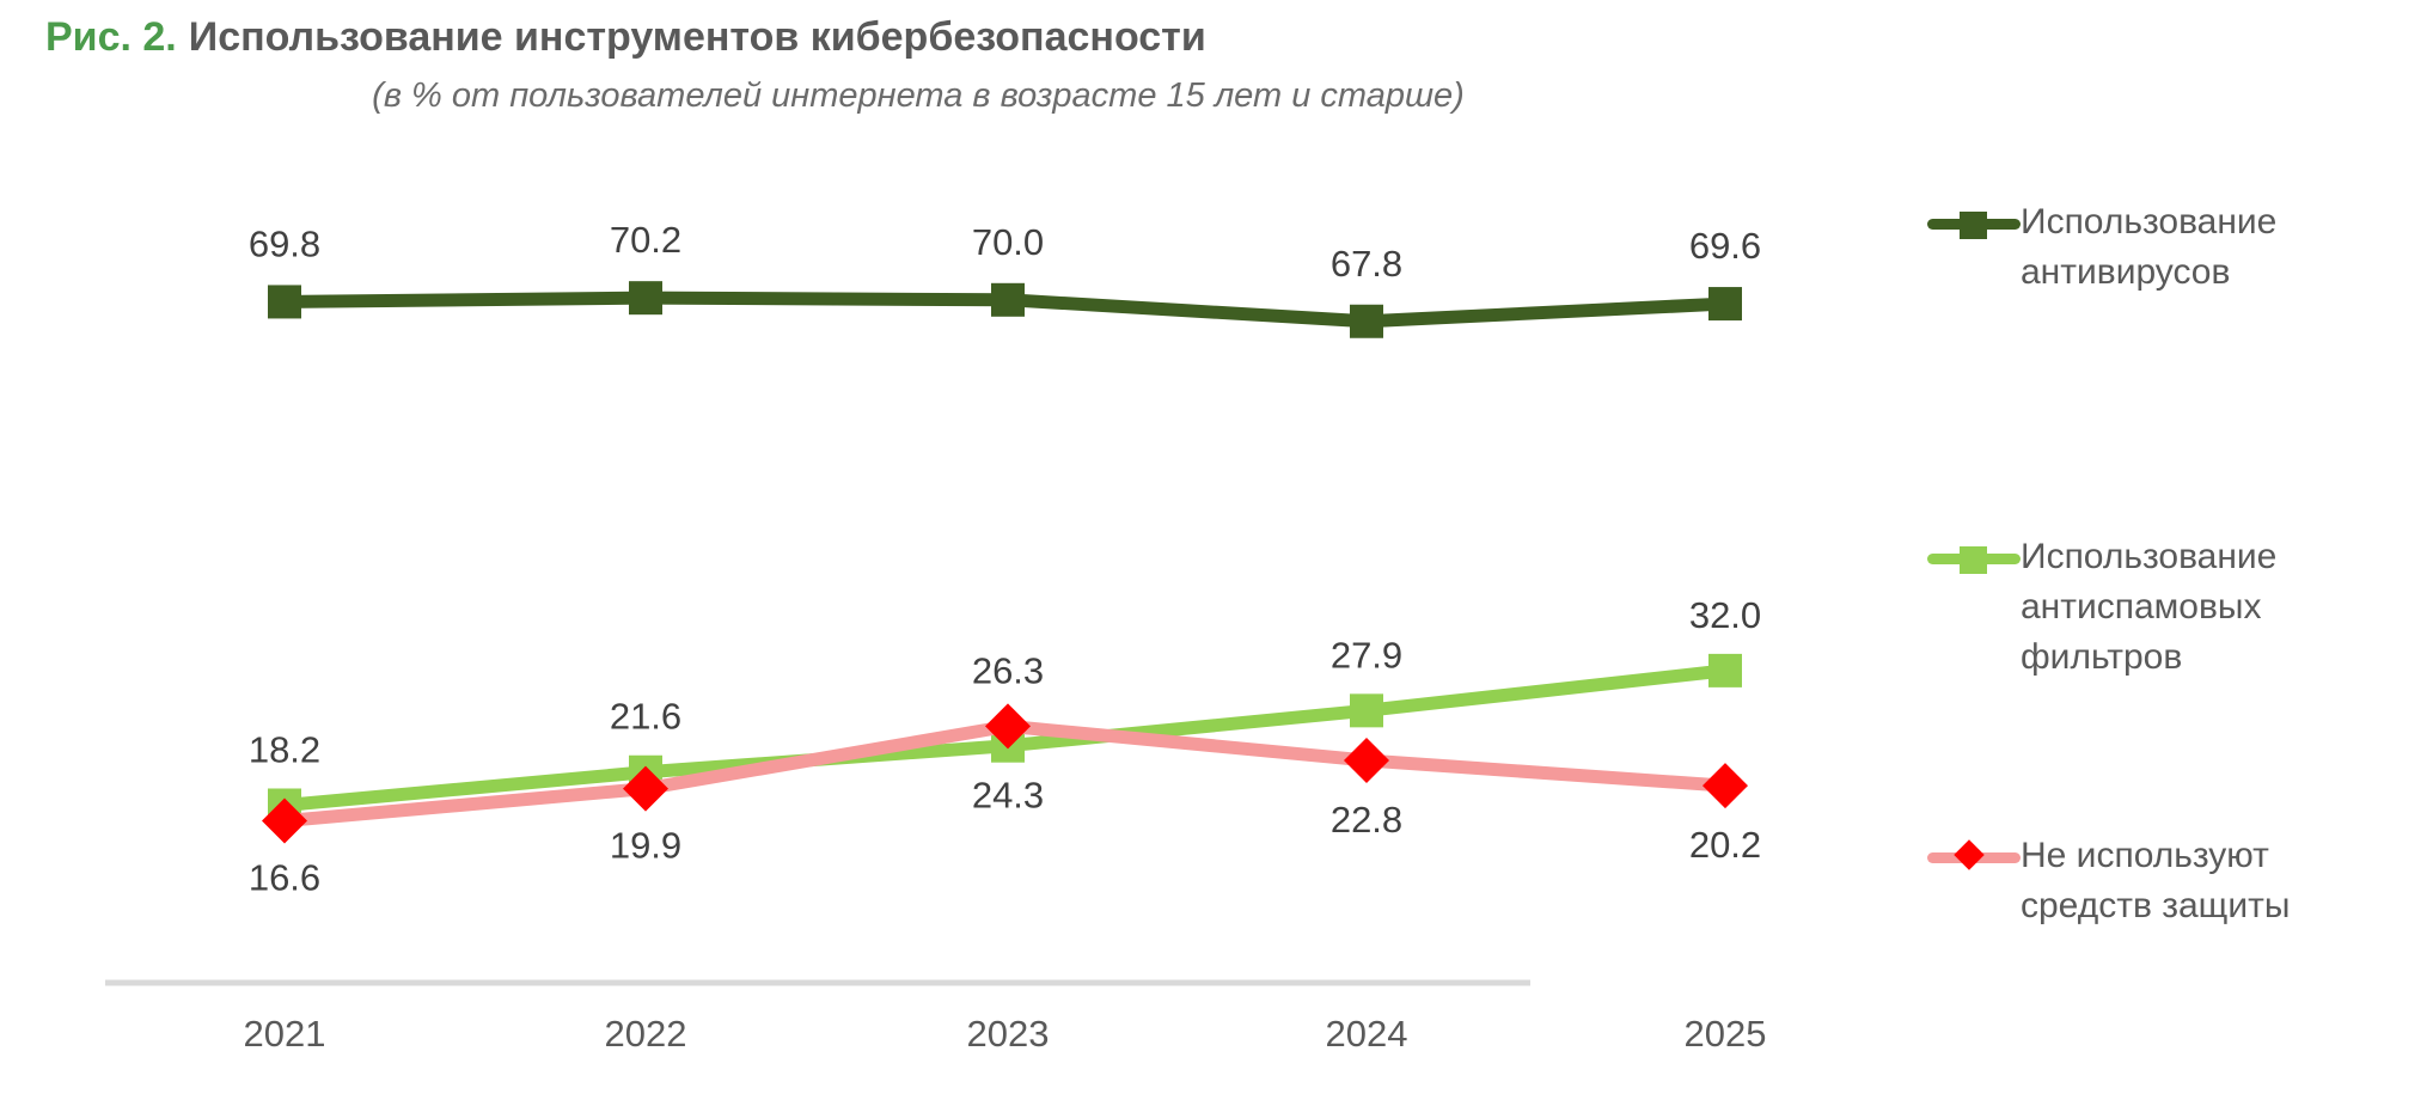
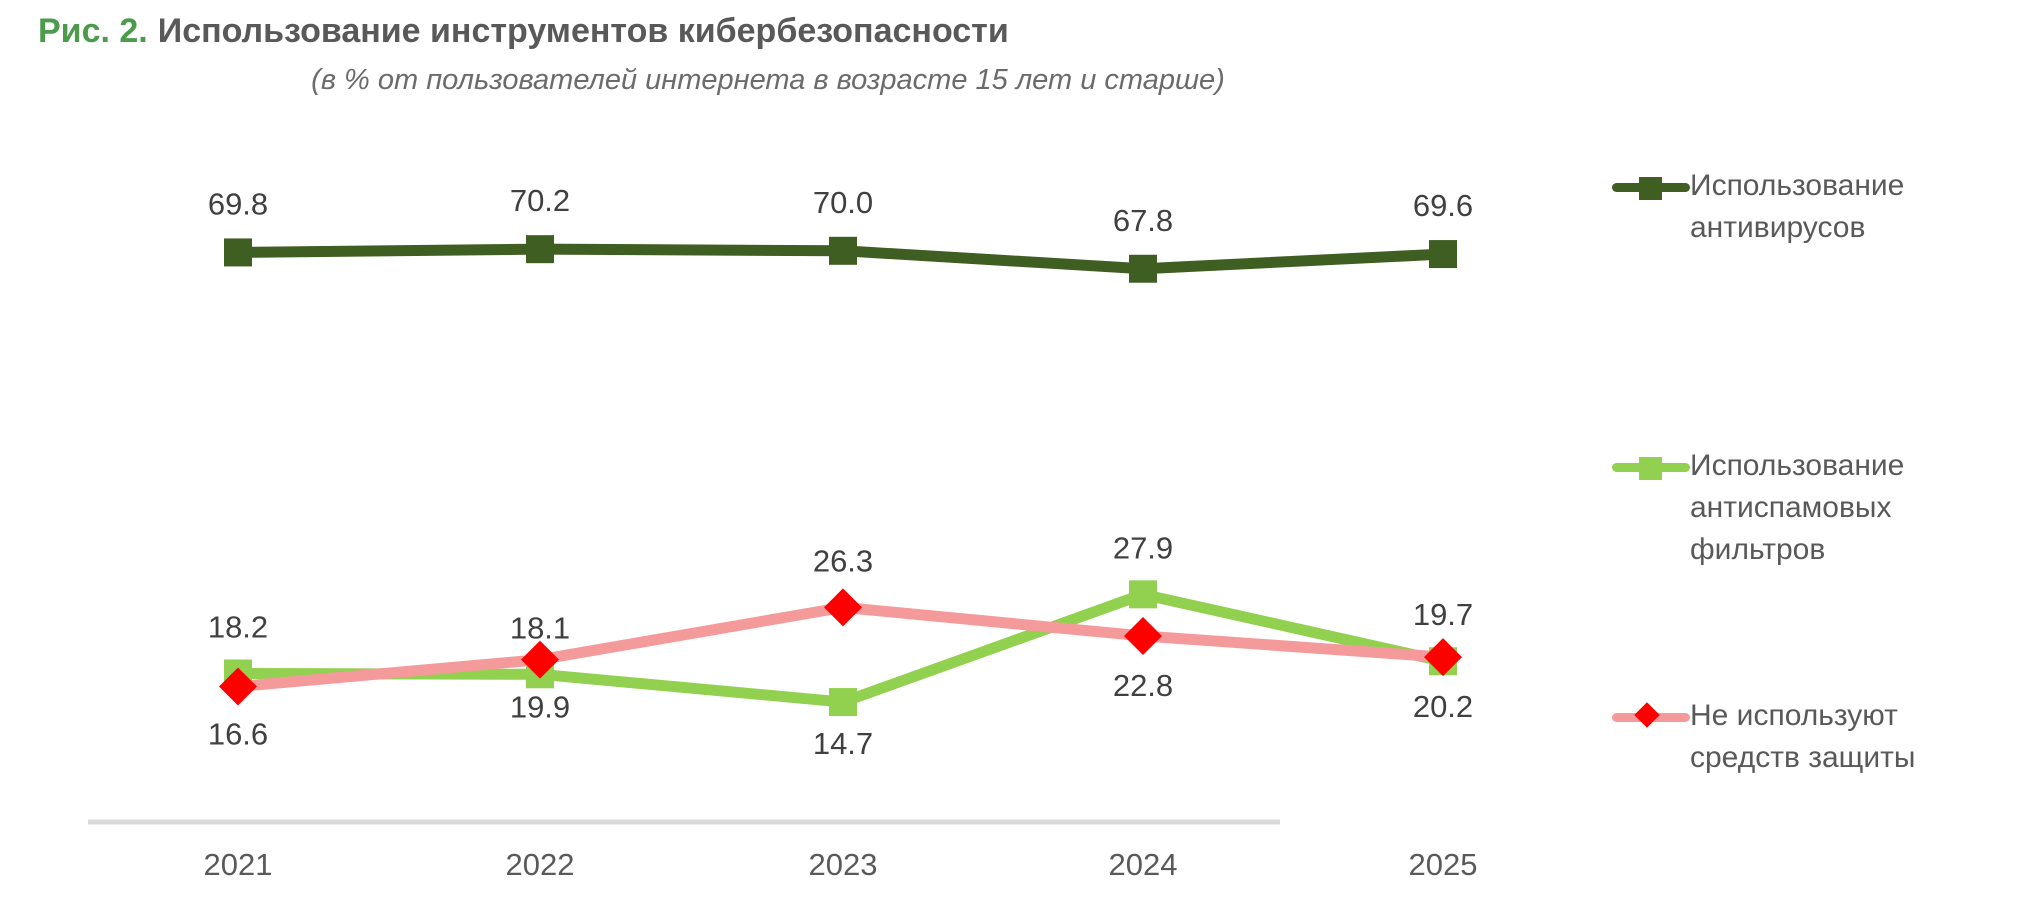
Использование антиспамовых фильтров/2022: 21.6 -> 18.1
Использование антиспамовых фильтров/2023: 24.3 -> 14.7
Использование антиспамовых фильтров/2025: 32.0 -> 19.7
